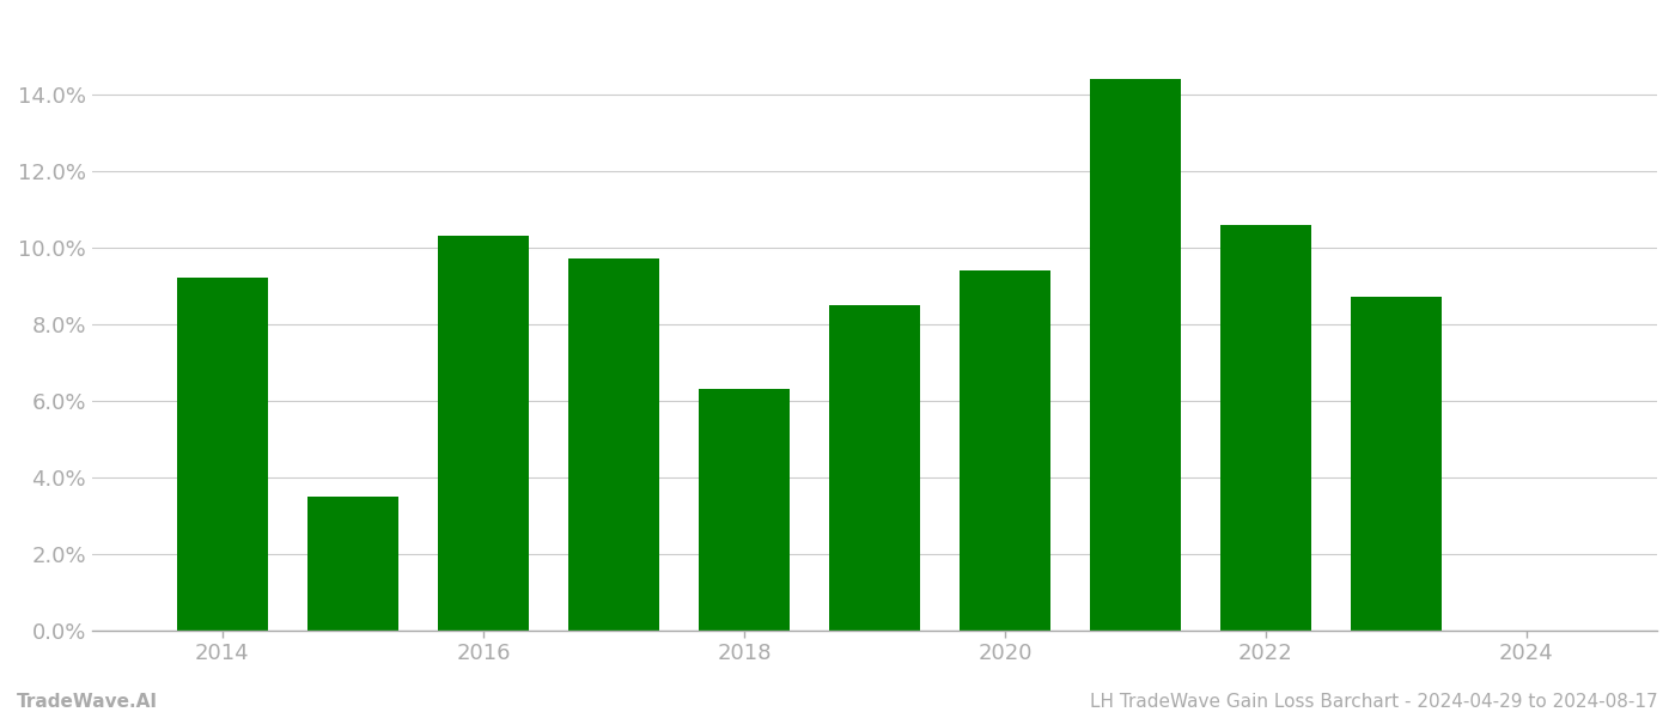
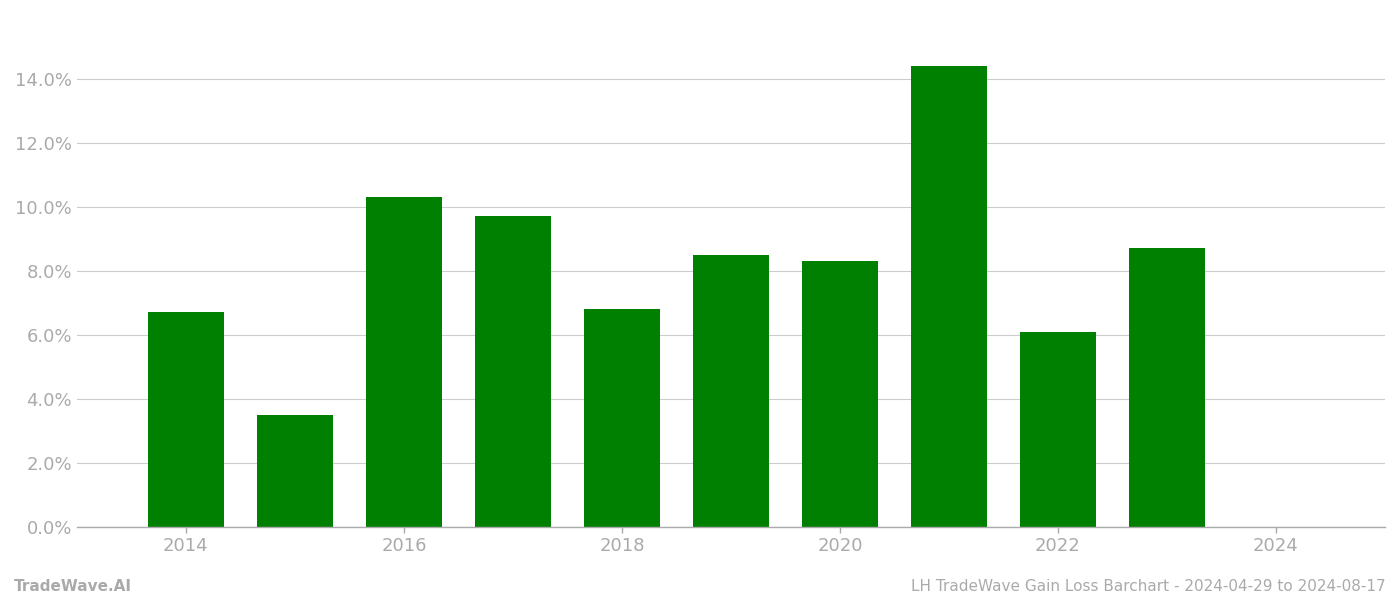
2014: 9.2% -> 6.7%
2018: 6.3% -> 6.8%
2020: 9.4% -> 8.3%
2022: 10.6% -> 6.1%
